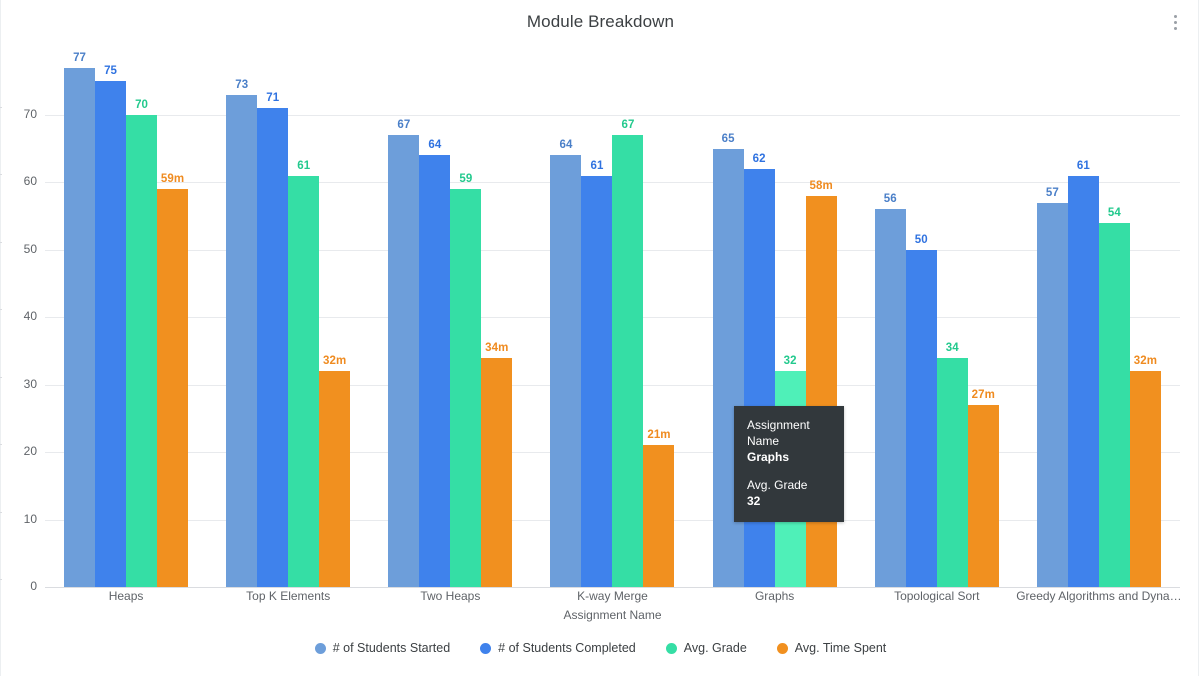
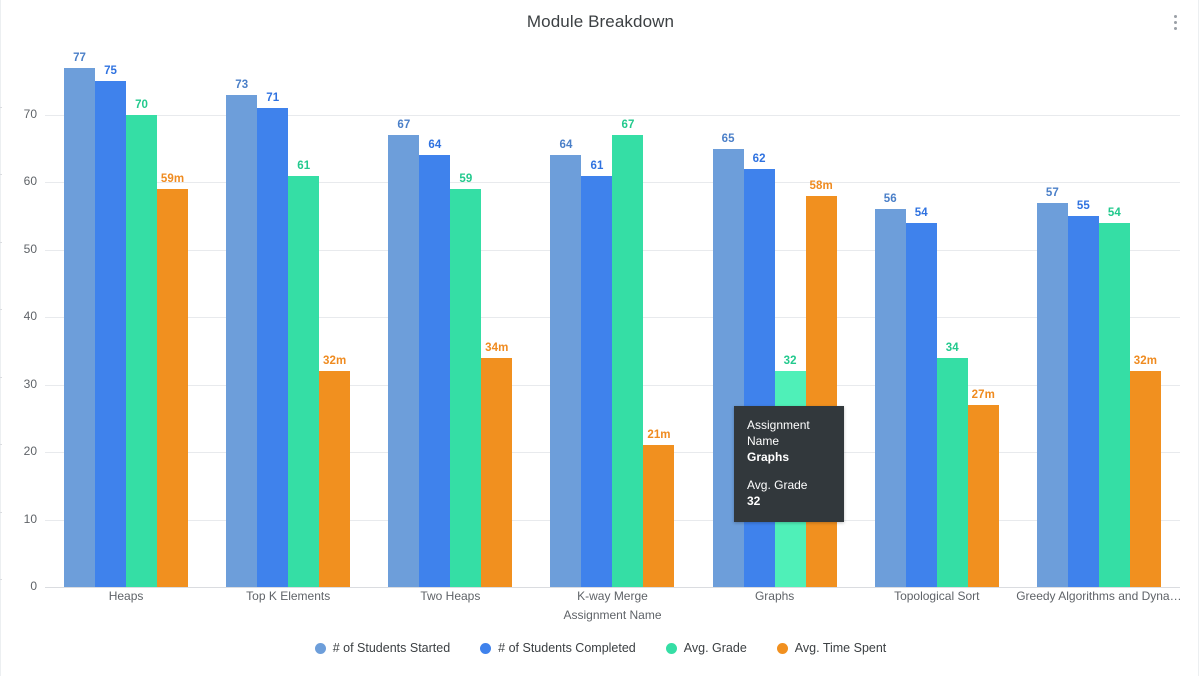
# of Students Completed/Topological Sort: 50 -> 54
# of Students Completed/Greedy Algorithms and Dyna…: 61 -> 55
